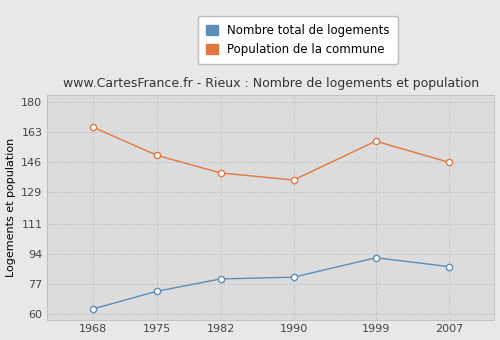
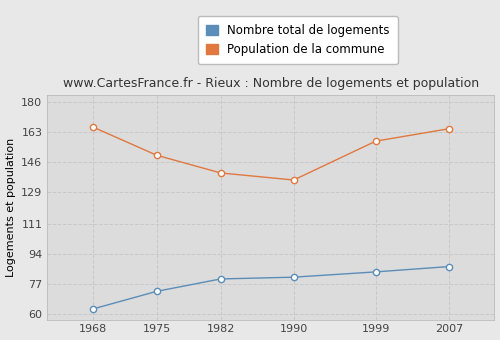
Nombre total de logements/1999: 92 -> 84
Population de la commune/2007: 146 -> 165
